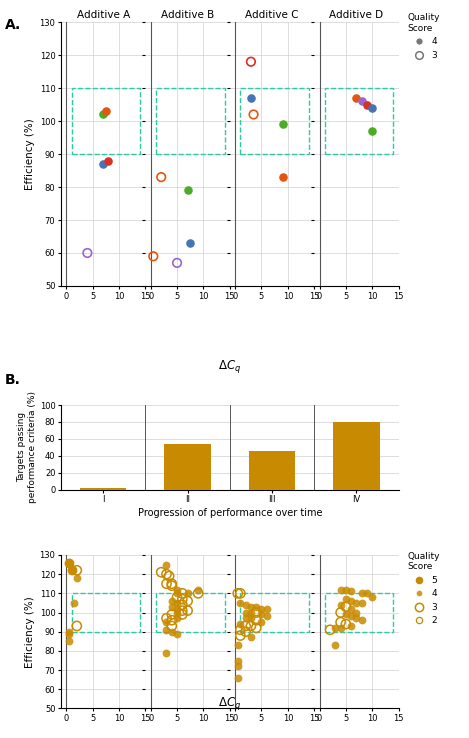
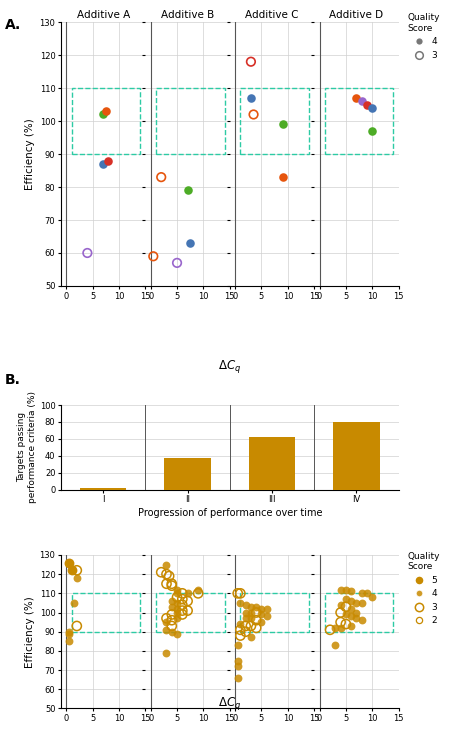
II: 54 -> 37
III: 46 -> 62
